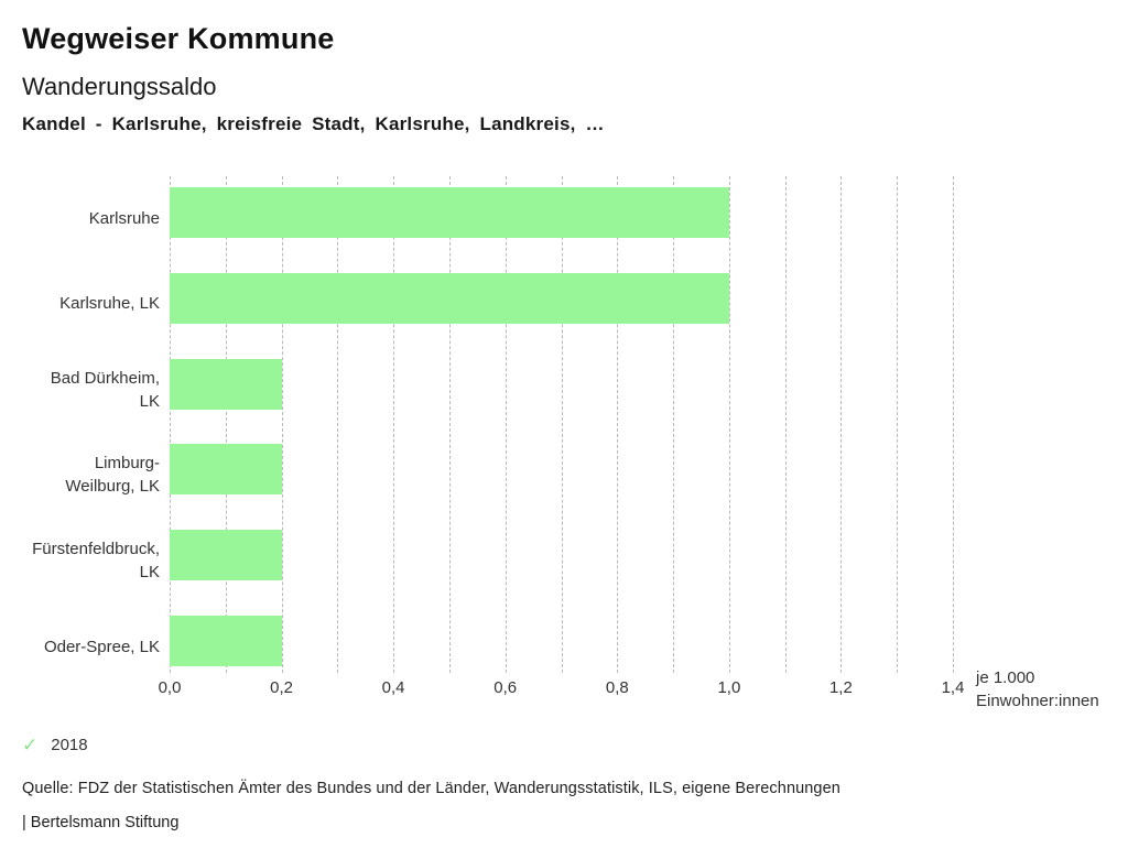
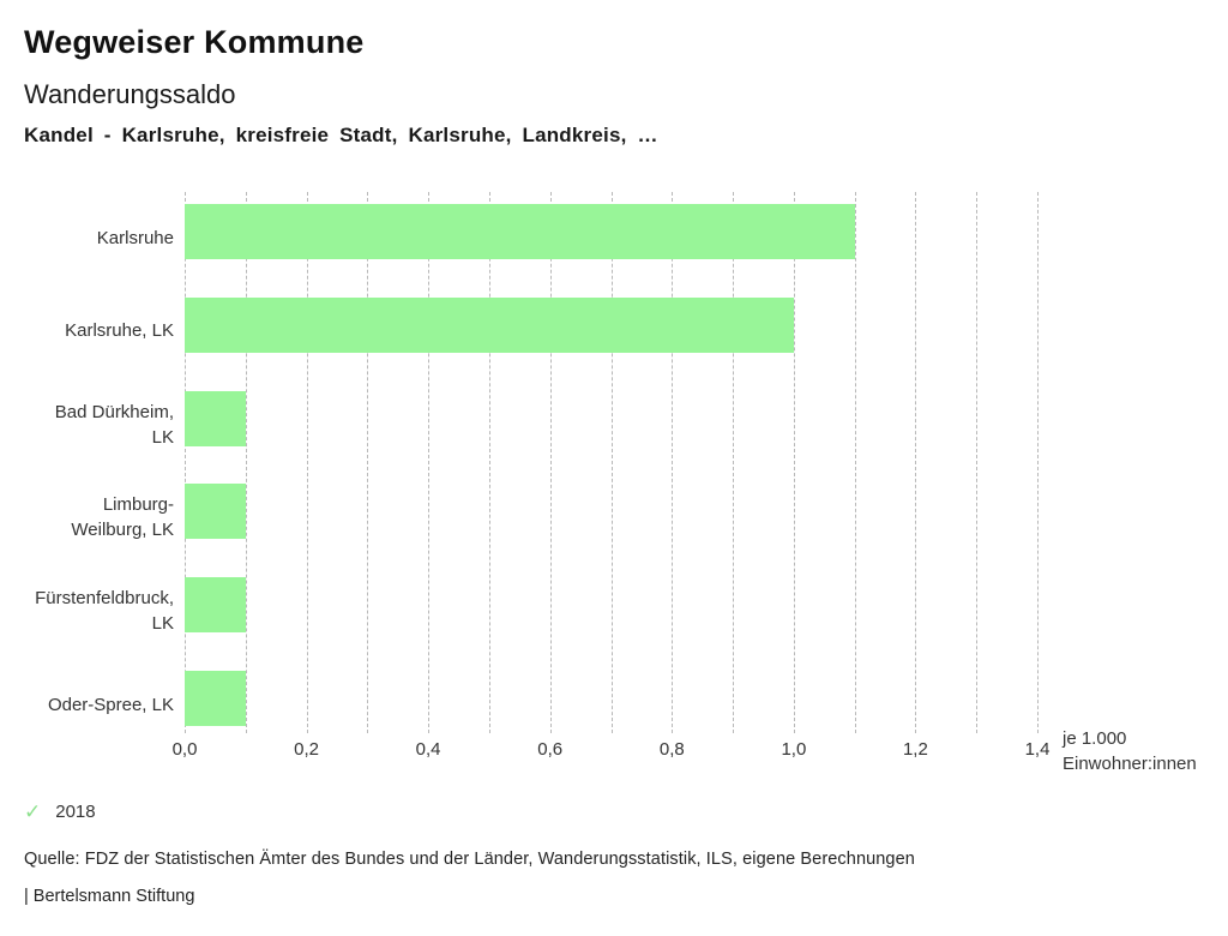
Karlsruhe: 1,0 -> 1,1
Bad Dürkheim, LK: 0,2 -> 0,1
Limburg- Weilburg, LK: 0,2 -> 0,1
Fürstenfeldbruck, LK: 0,2 -> 0,1
Oder-Spree, LK: 0,2 -> 0,1
